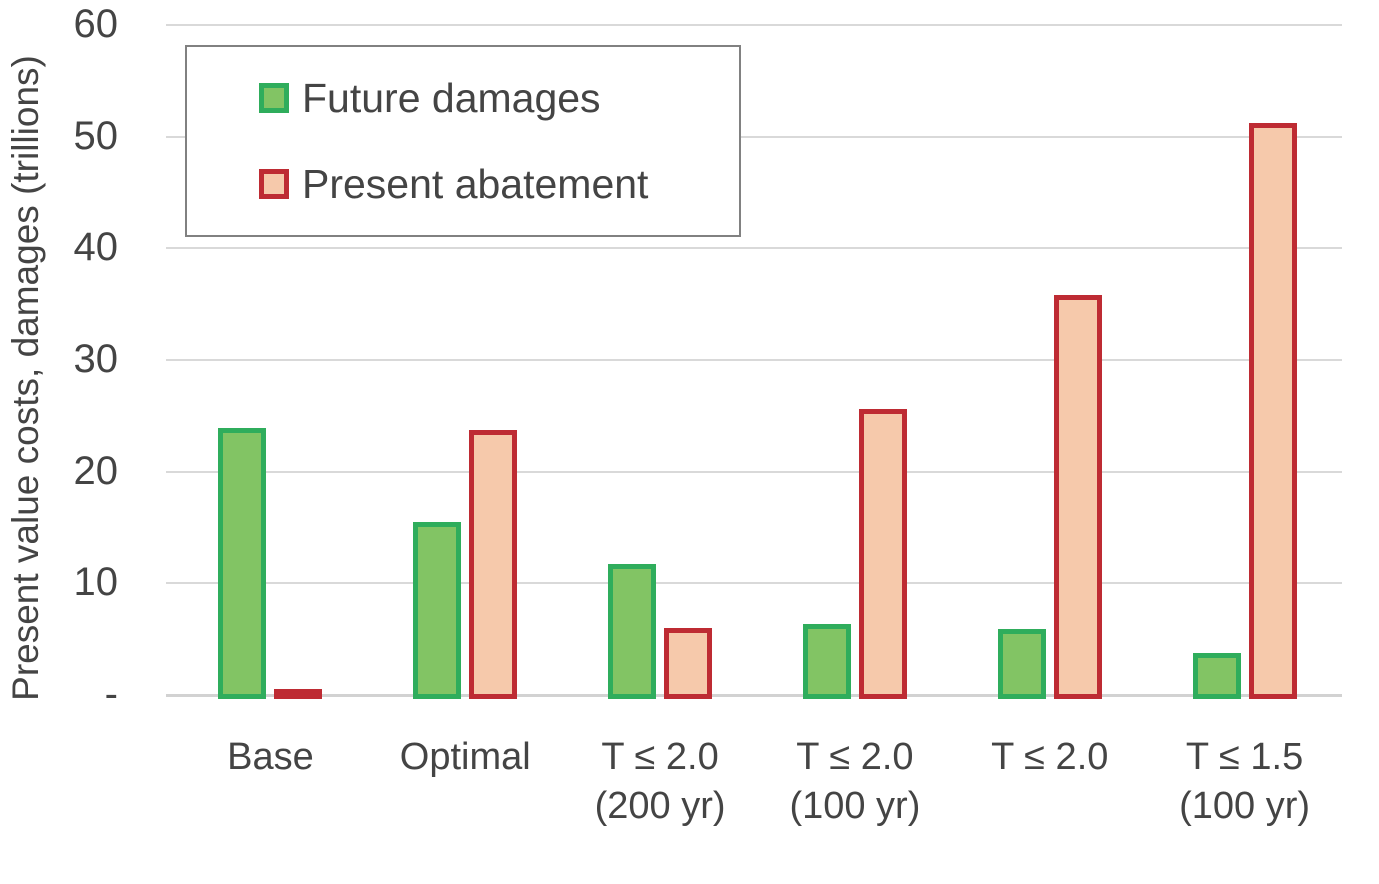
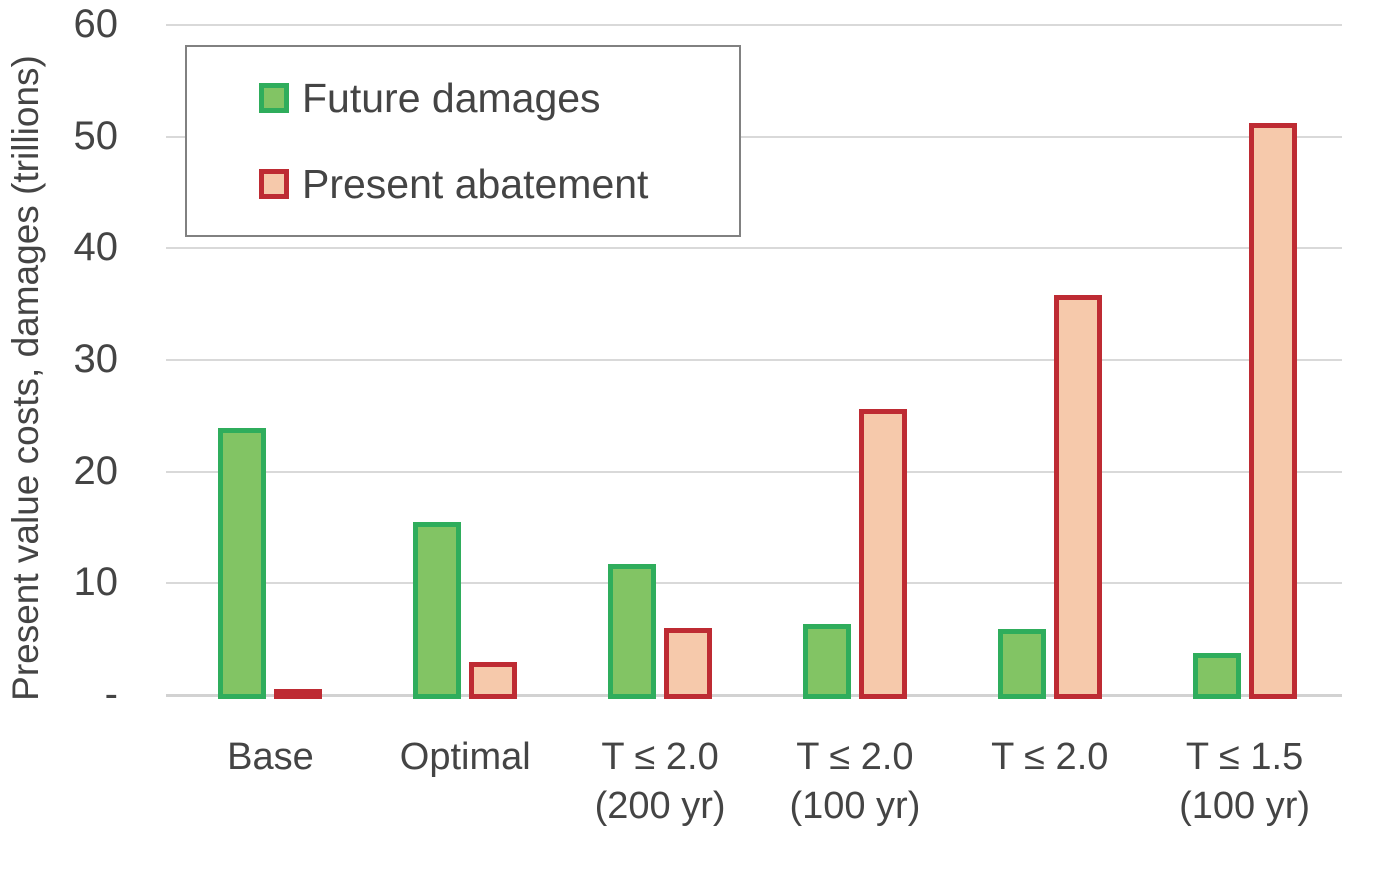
Present abatement/Optimal: 23.7 -> 3.0
